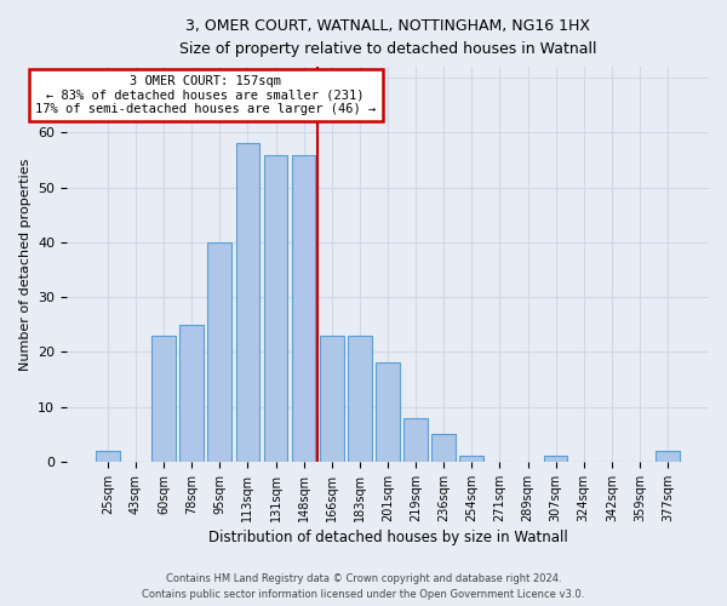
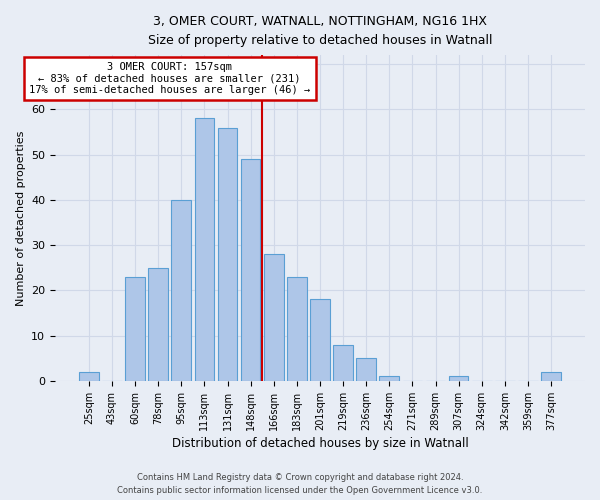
148sqm: 56 -> 49
166sqm: 23 -> 28
